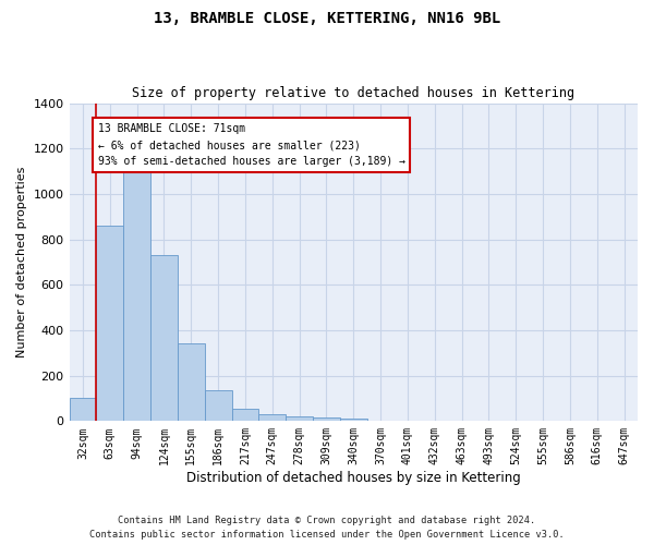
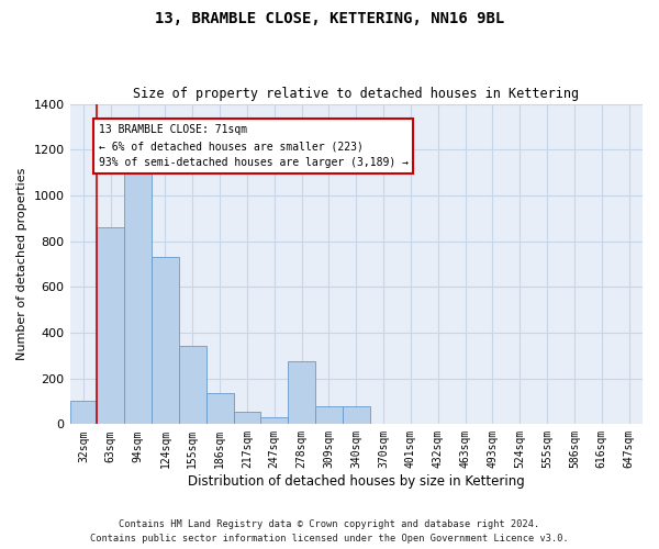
278sqm: 22 -> 275
309sqm: 18 -> 80
340sqm: 10 -> 80
